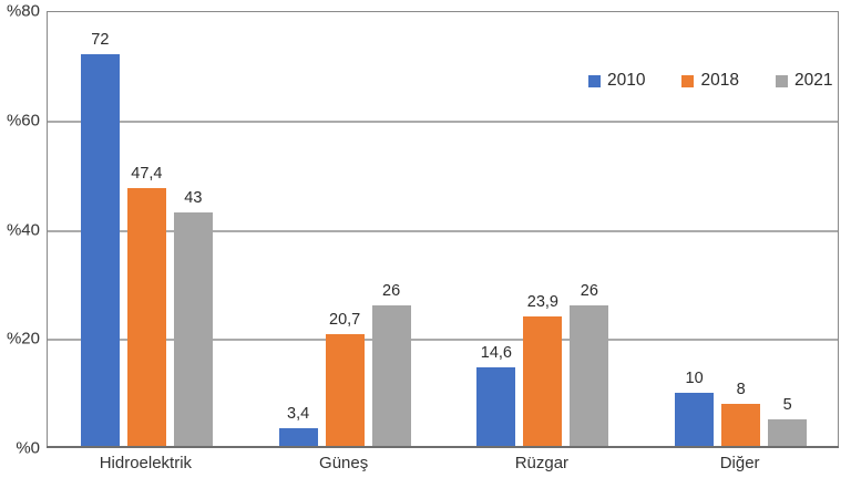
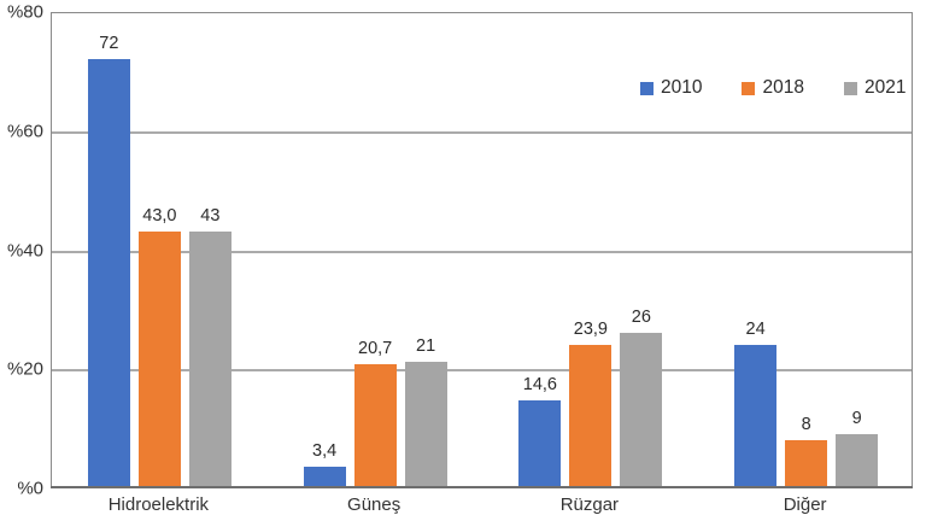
2018/Hidroelektrik: 47,4 -> 43,0
2021/Güneş: 26 -> 21
2010/Diğer: 10 -> 24
2021/Diğer: 5 -> 9
